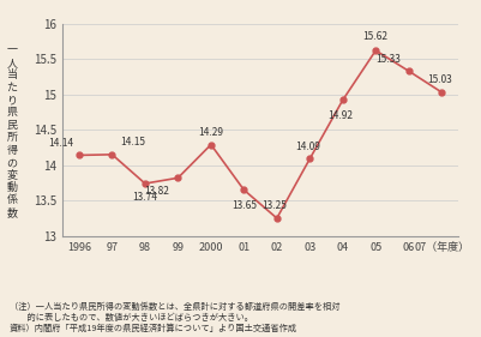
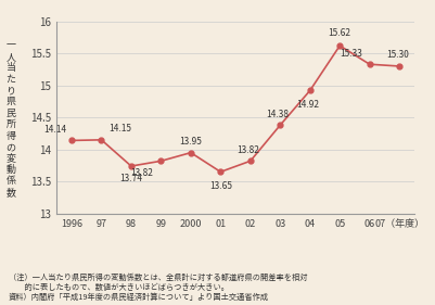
2000: 14.29 -> 13.95
02: 13.25 -> 13.82
03: 14.09 -> 14.38
07（年度）: 15.03 -> 15.30
